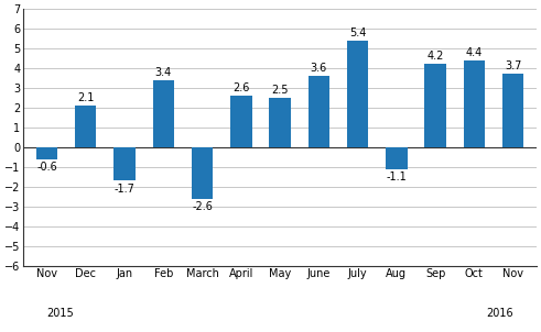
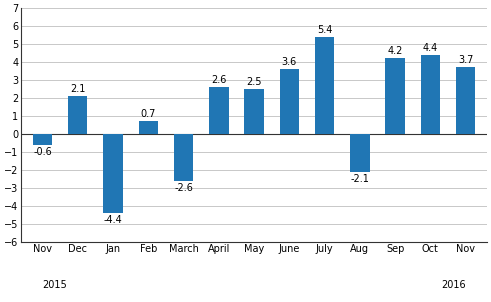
Jan: -1.7 -> -4.4
Feb: 3.4 -> 0.7
Aug: -1.1 -> -2.1
